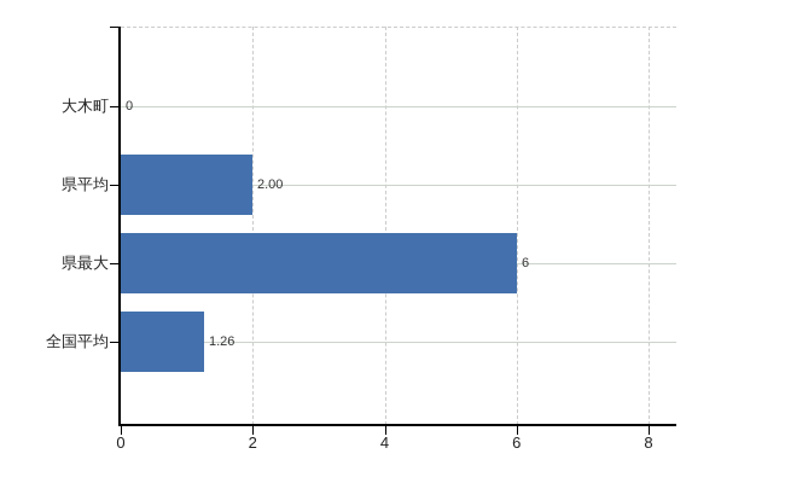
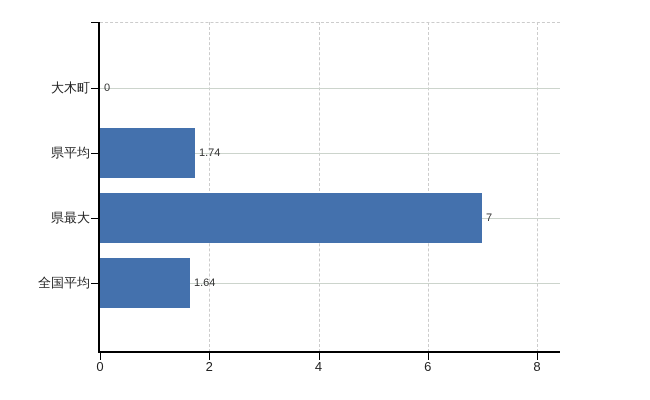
県平均: 2.00 -> 1.74
県最大: 6 -> 7
全国平均: 1.26 -> 1.64
